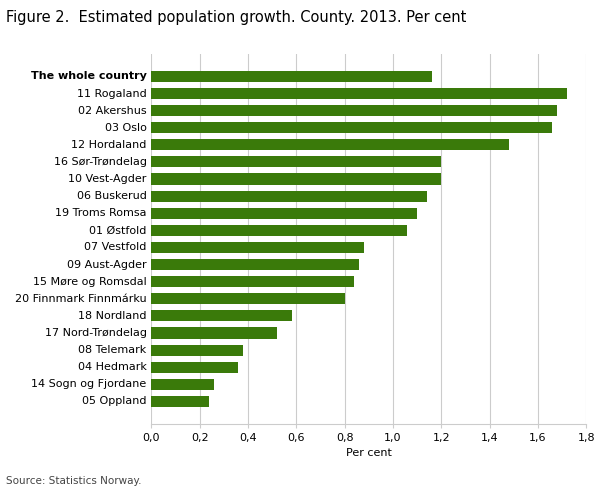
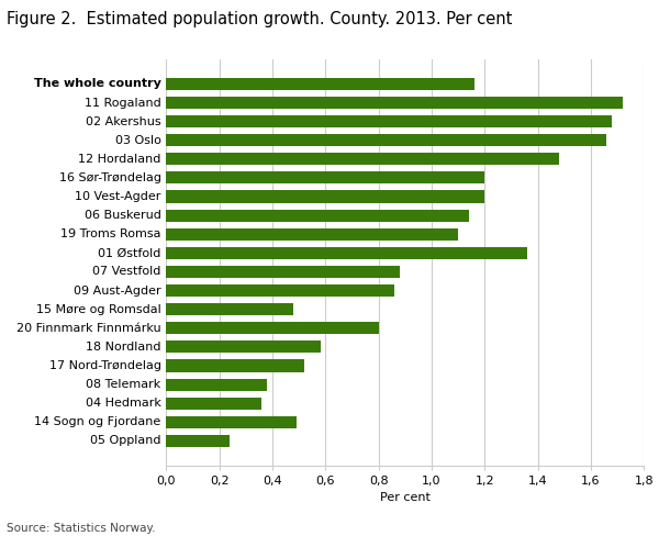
01 Østfold: 1,06 -> 1,36
15 Møre og Romsdal: 0,84 -> 0,48
14 Sogn og Fjordane: 0,26 -> 0,49
